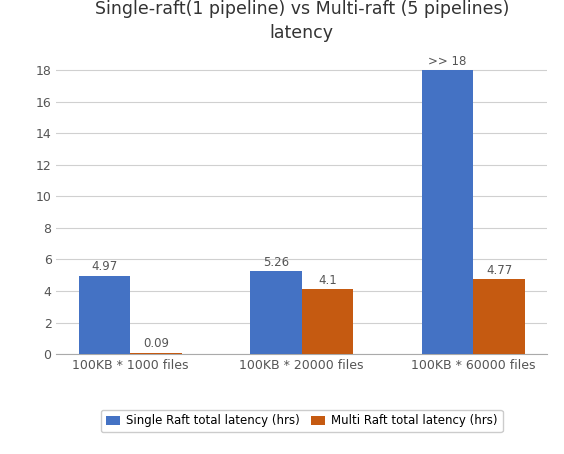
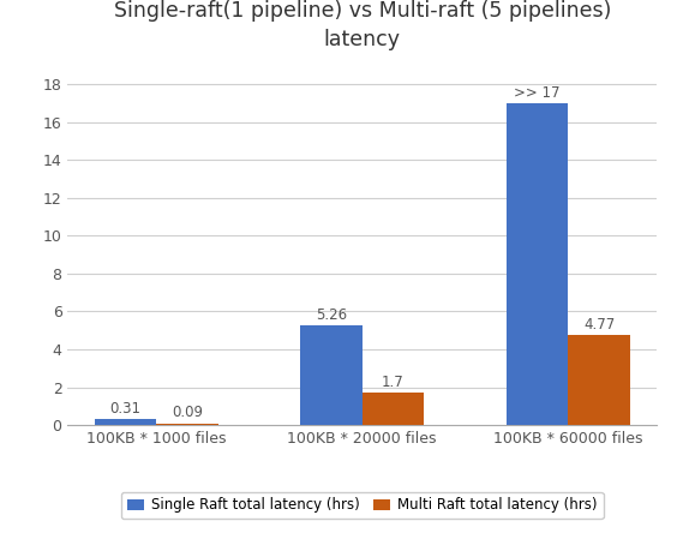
Single Raft total latency (hrs)/100KB * 1000 files: 4.97 -> 0.31
Multi Raft total latency (hrs)/100KB * 20000 files: 4.1 -> 1.7
Single Raft total latency (hrs)/100KB * 60000 files: 18 -> 17
